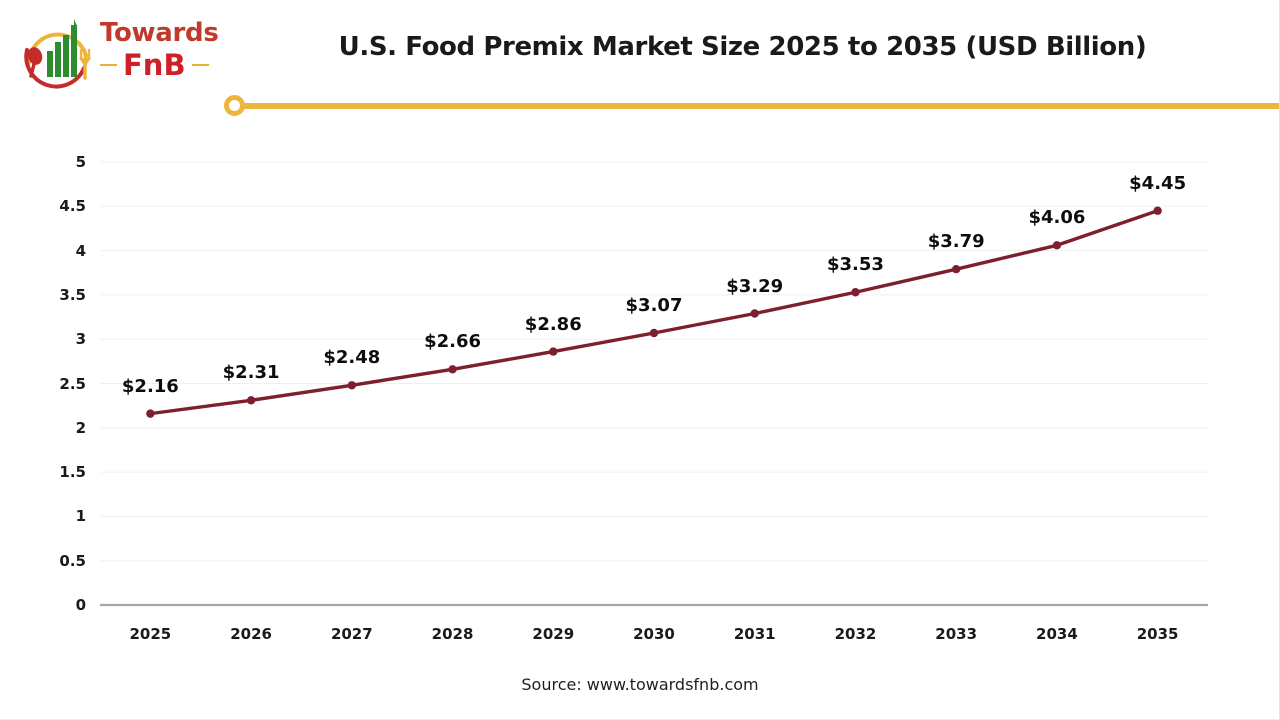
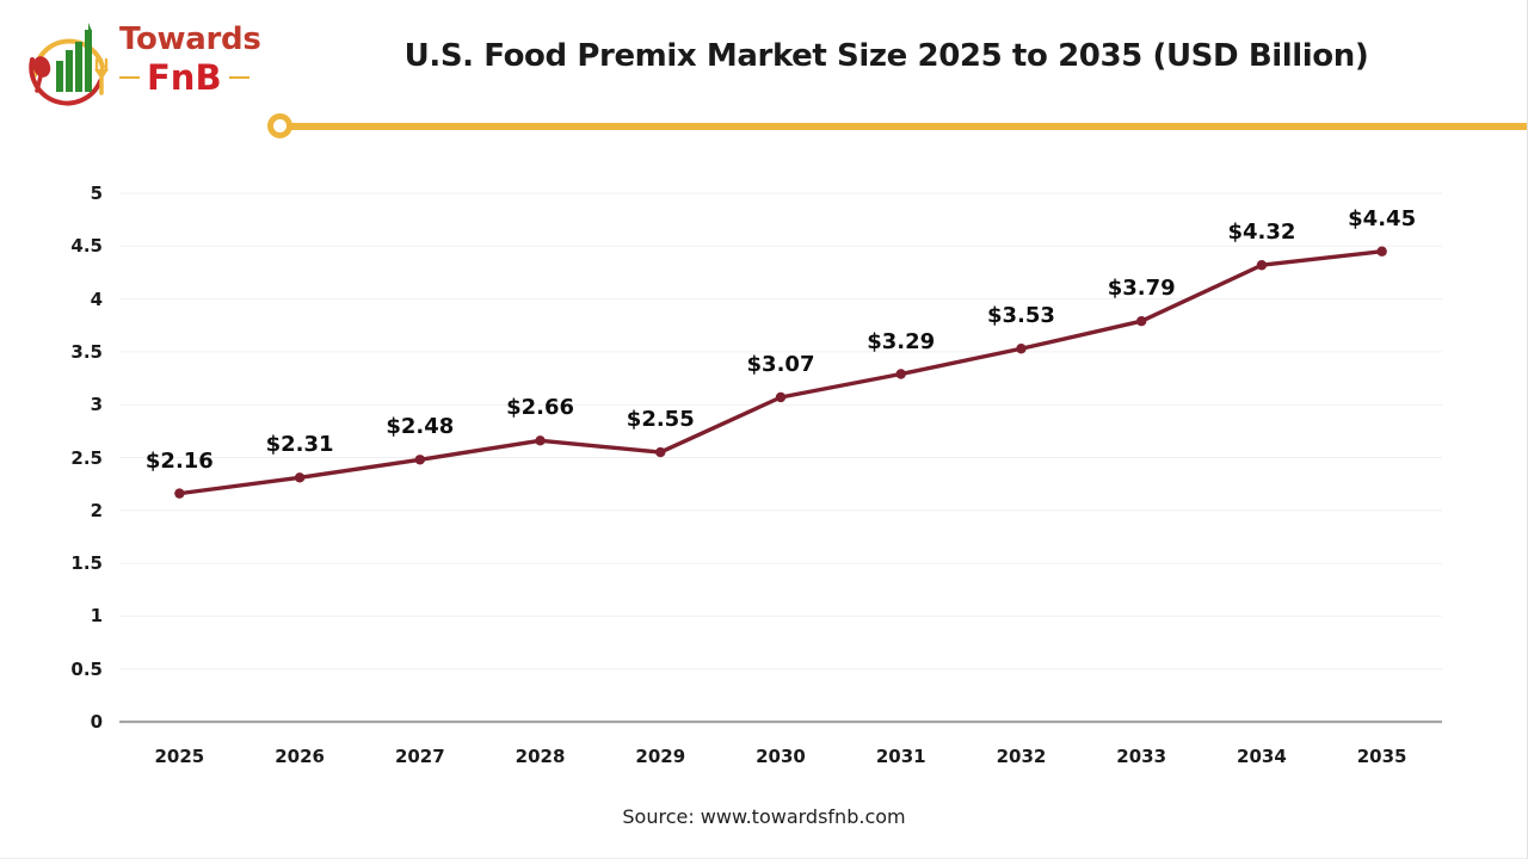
2029: $2.86 -> $2.55
2034: $4.06 -> $4.32
